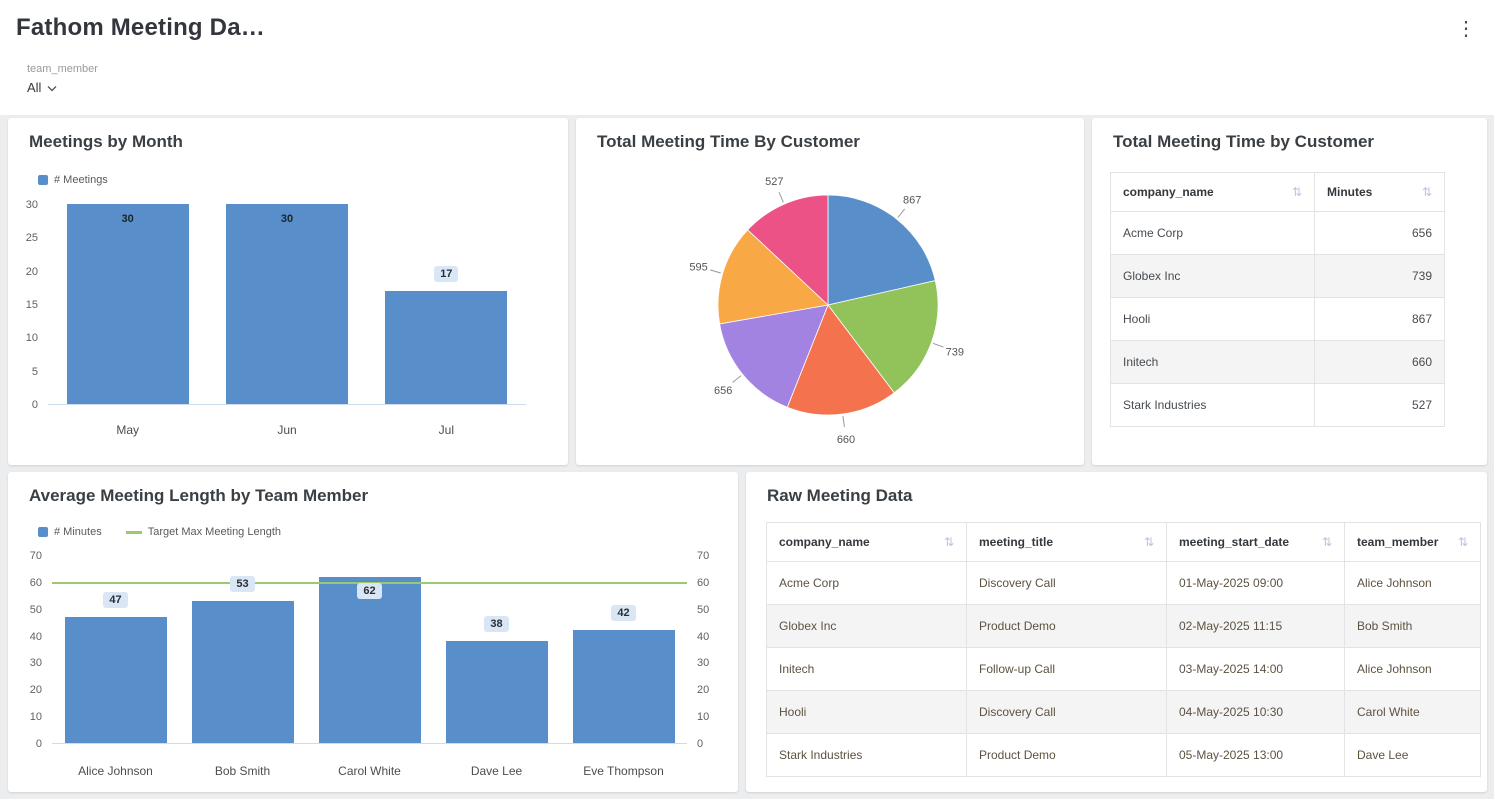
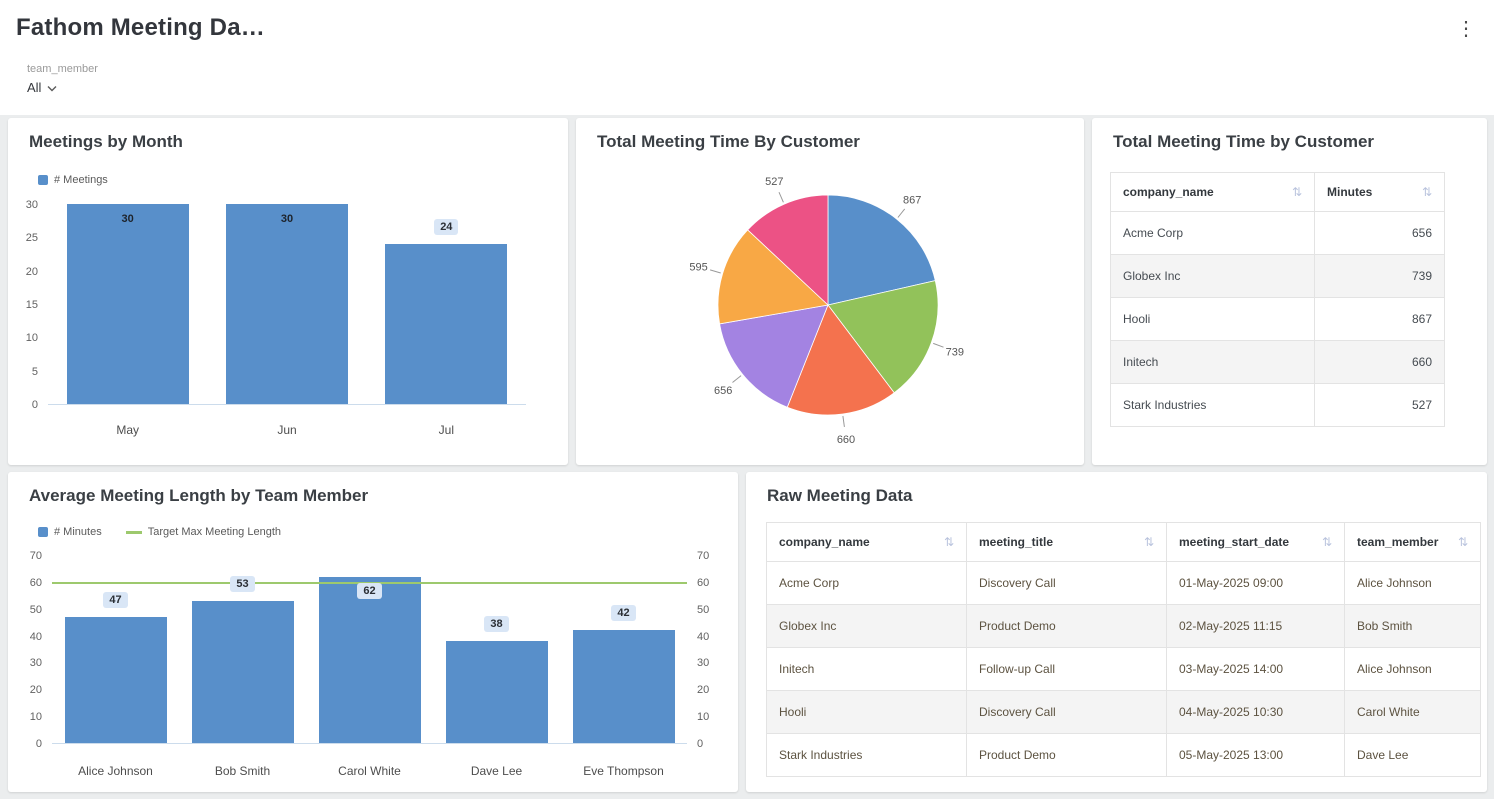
Meetings by Month/Jul: 17 -> 24
